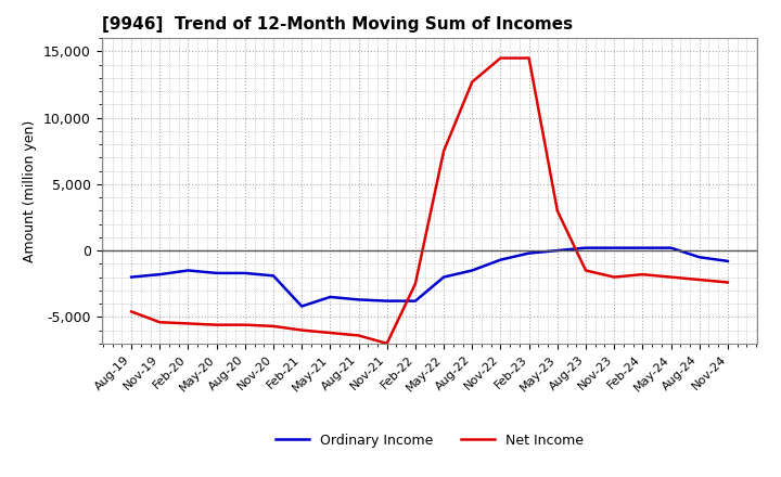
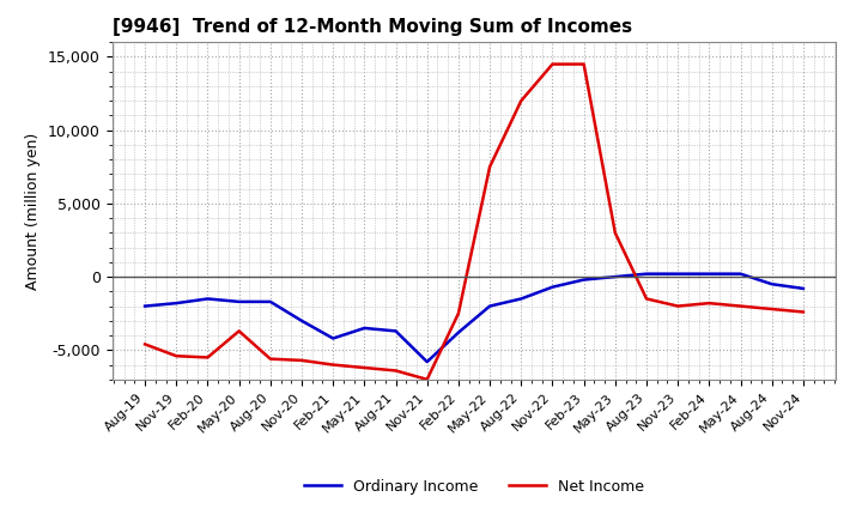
Net Income/May-20: -5,600 -> -3,700
Ordinary Income/Nov-20: -1,900 -> -3,000
Ordinary Income/Nov-21: -3,800 -> -5,800
Net Income/Aug-22: 12,700 -> 12,000
